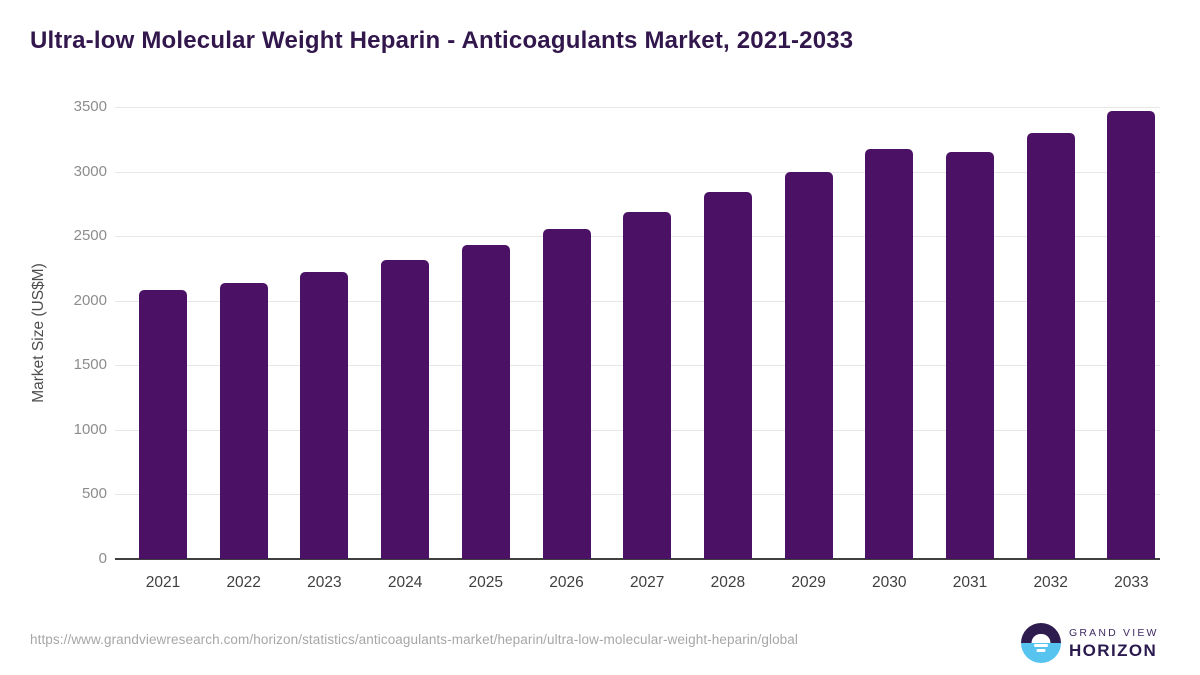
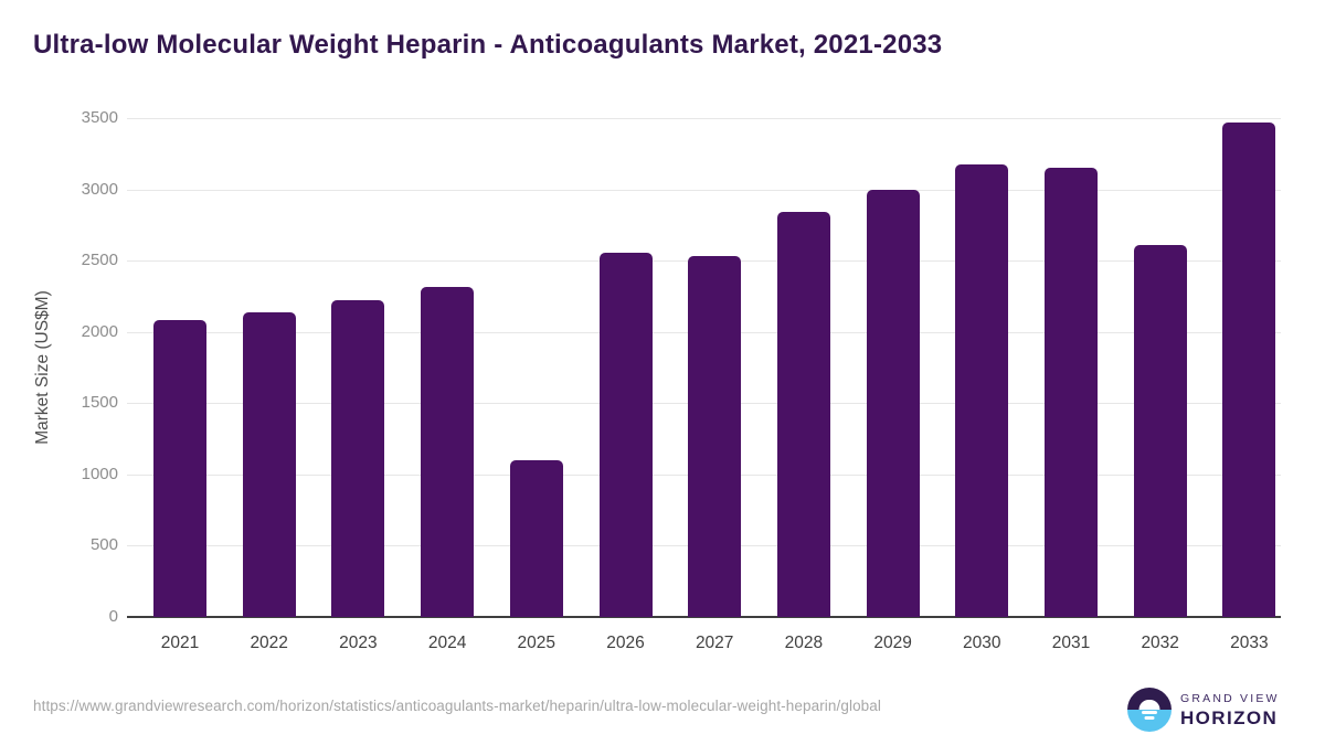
2025: 2430 -> 1100
2027: 2690 -> 2530
2032: 3300 -> 2610
